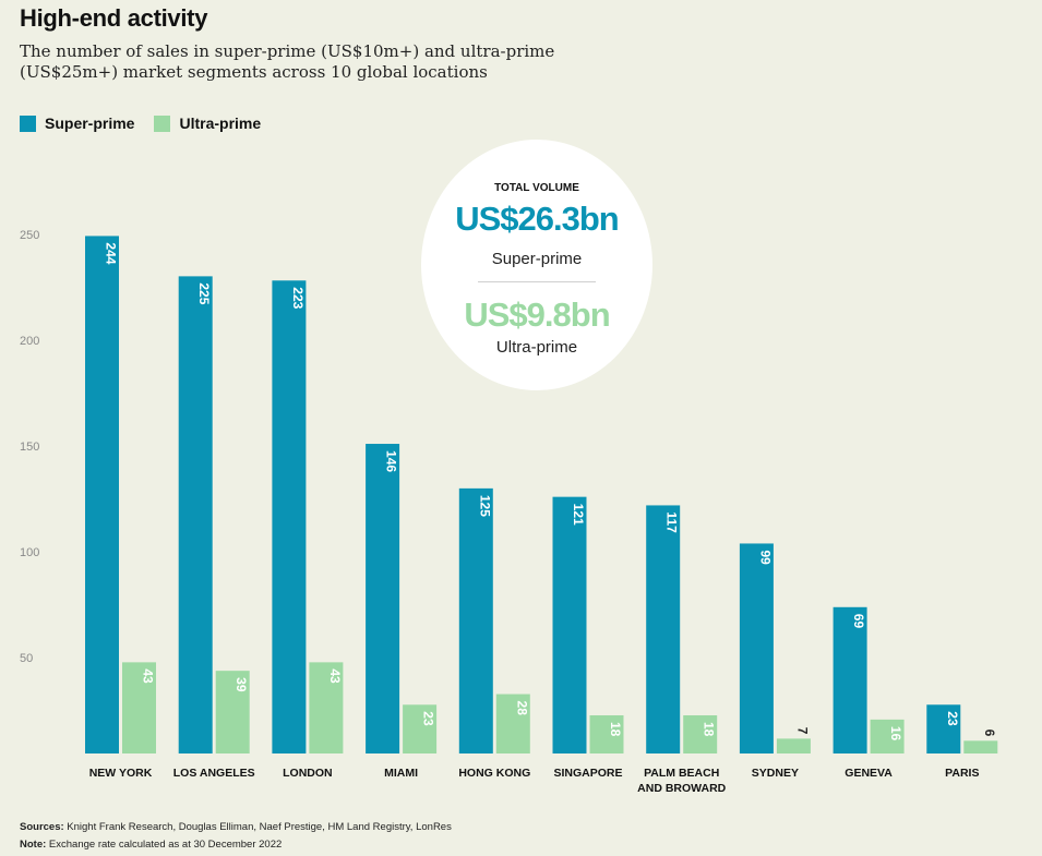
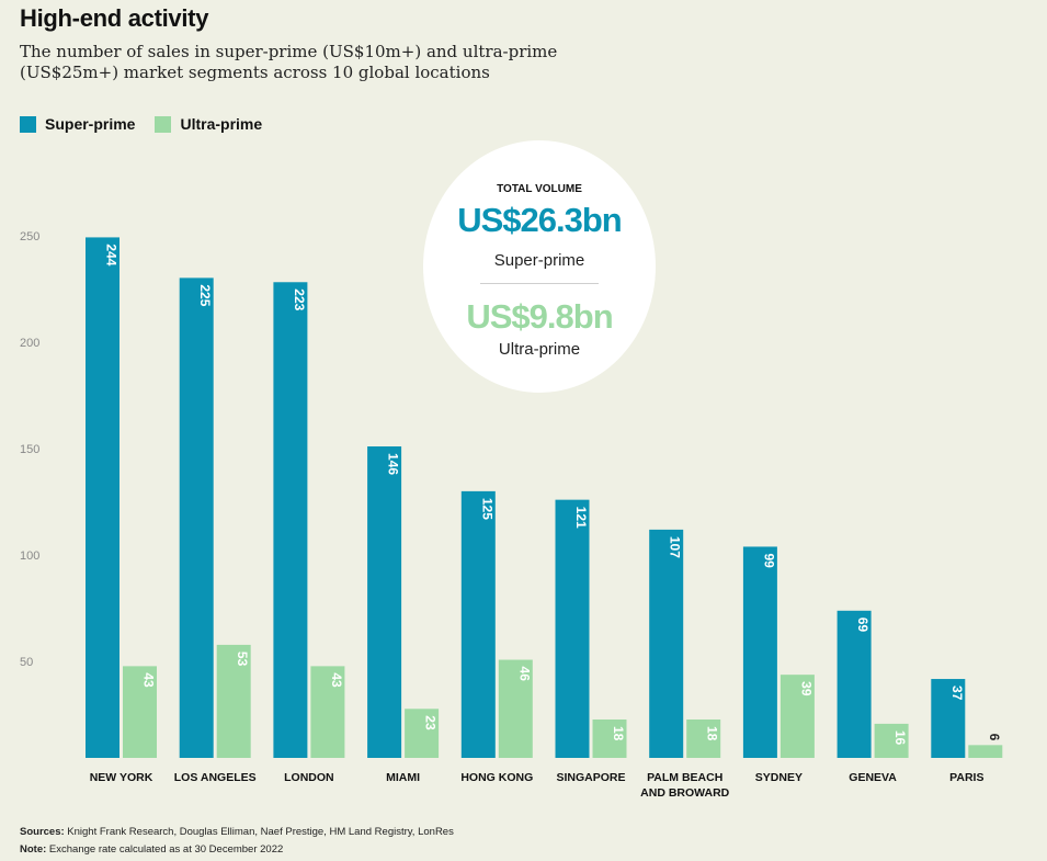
Ultra-prime/LOS ANGELES: 39 -> 53
Ultra-prime/HONG KONG: 28 -> 46
Super-prime/PALM BEACH AND BROWARD: 117 -> 107
Ultra-prime/SYDNEY: 7 -> 39
Super-prime/PARIS: 23 -> 37
